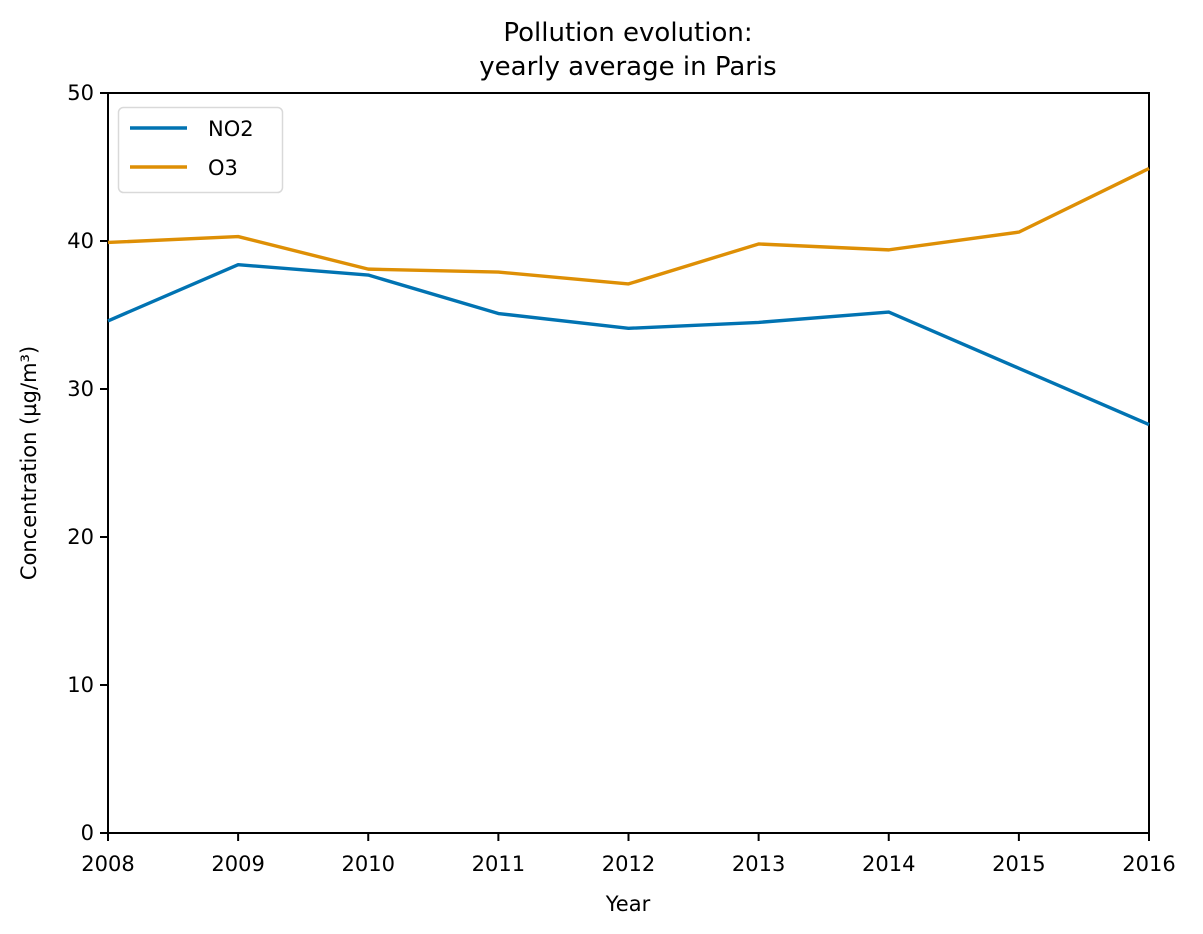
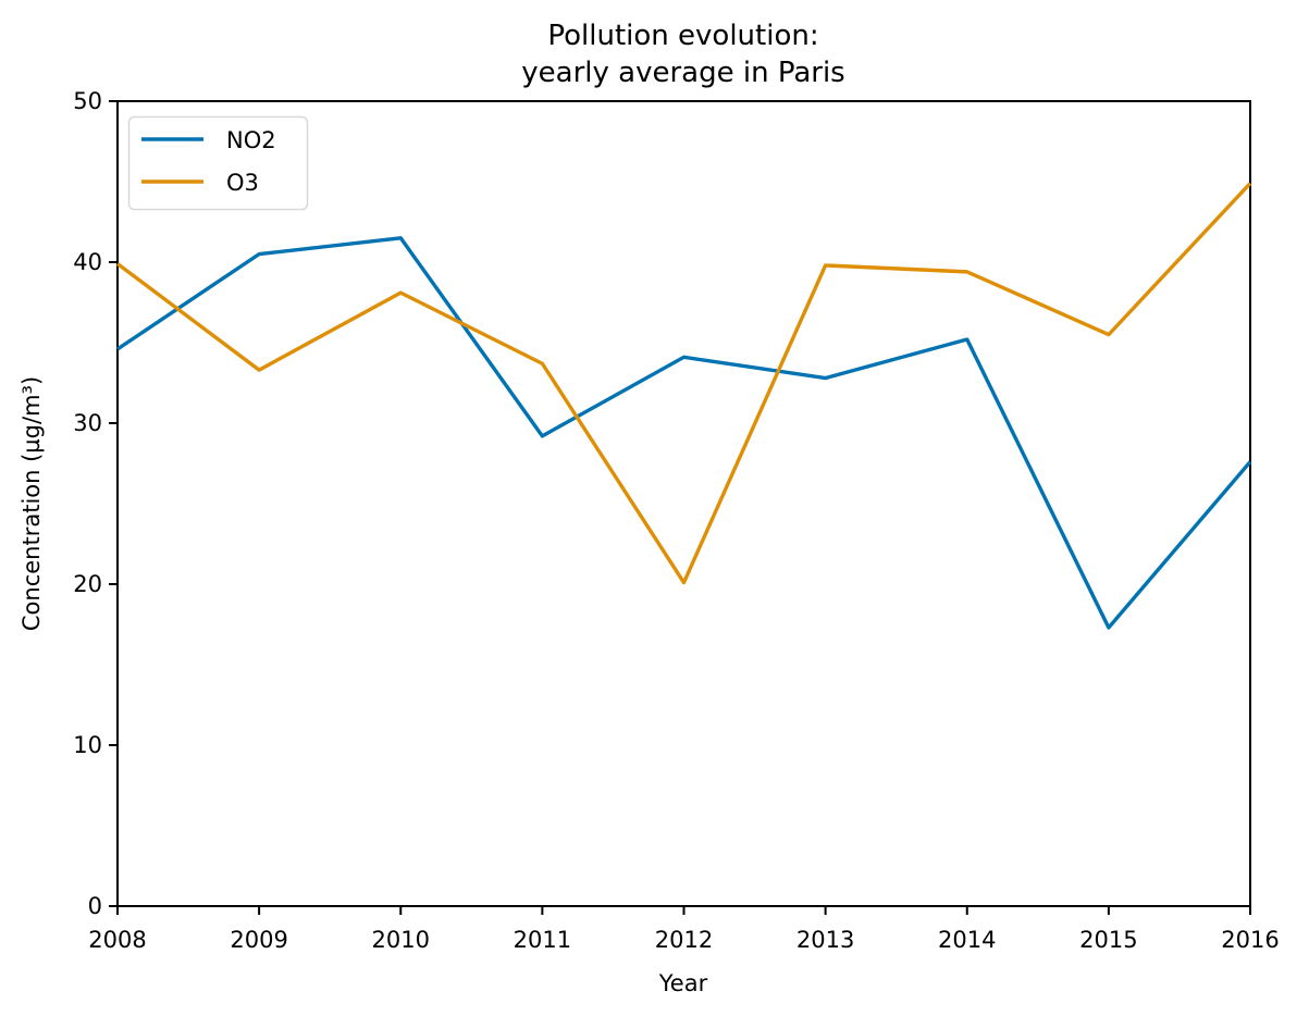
NO2/2009: 38.4 -> 40.5
O3/2009: 40.3 -> 33.3
NO2/2010: 37.7 -> 41.5
NO2/2011: 35.1 -> 29.2
O3/2011: 37.9 -> 33.7
O3/2012: 37.1 -> 20.1
NO2/2013: 34.5 -> 32.8
NO2/2015: 31.4 -> 17.3
O3/2015: 40.6 -> 35.5
